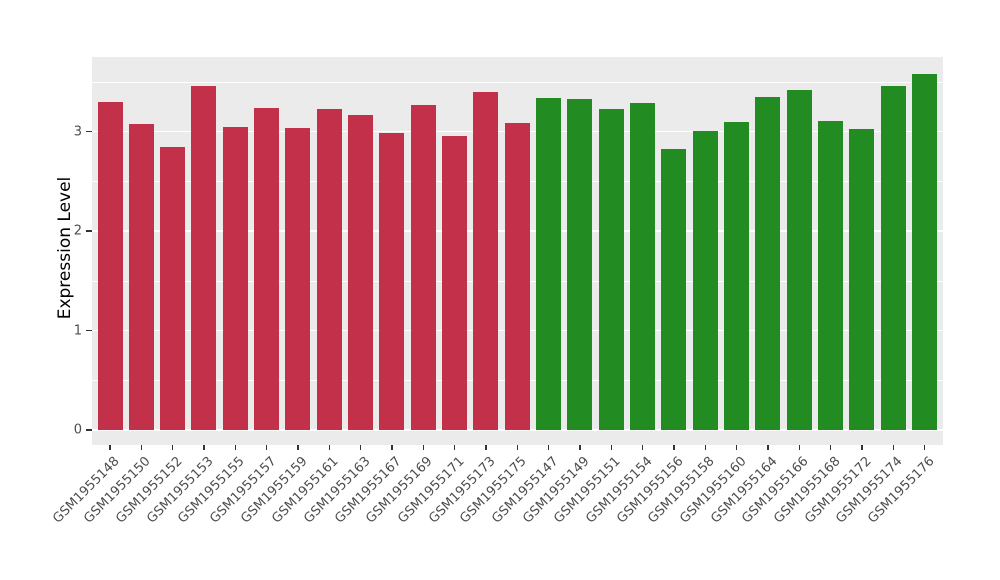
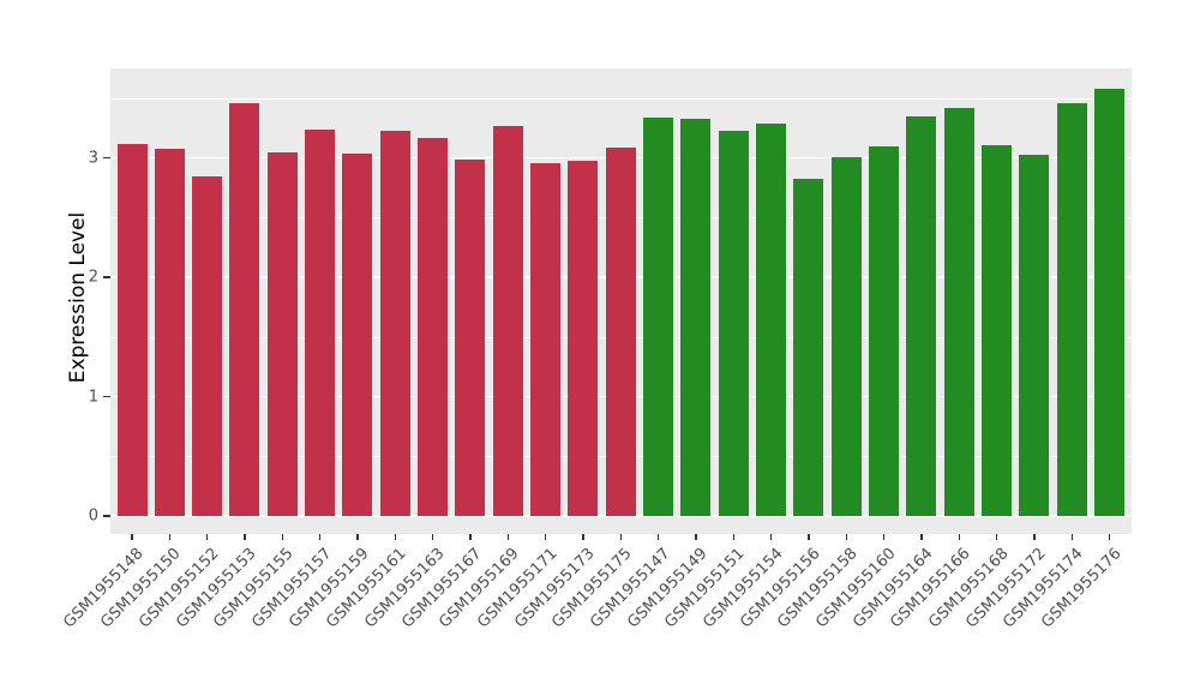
GSM1955148: 3.3 -> 3.1
GSM1955173: 3.4 -> 3.0
